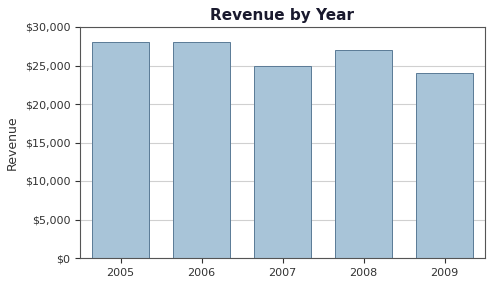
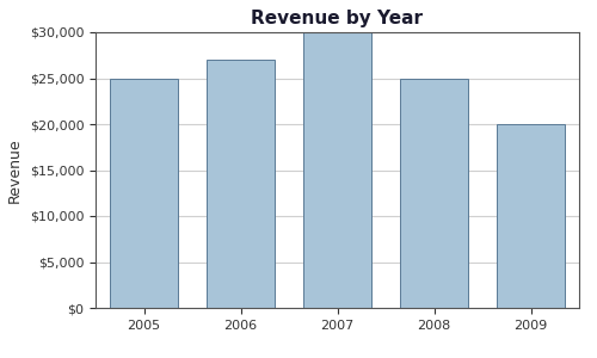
2005: $28,000 -> $25,000
2006: $28,000 -> $27,000
2007: $25,000 -> $30,000
2008: $27,000 -> $25,000
2009: $24,000 -> $20,000
